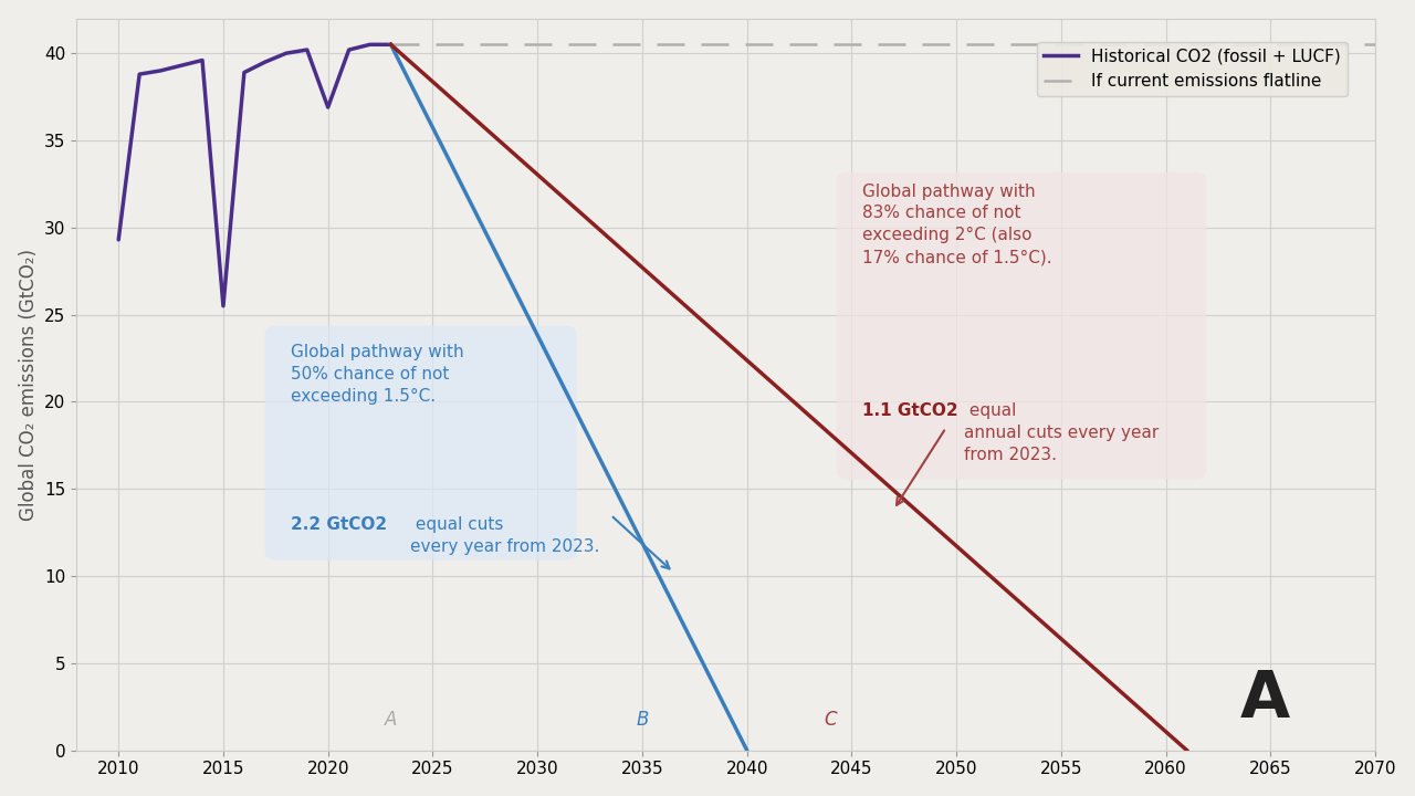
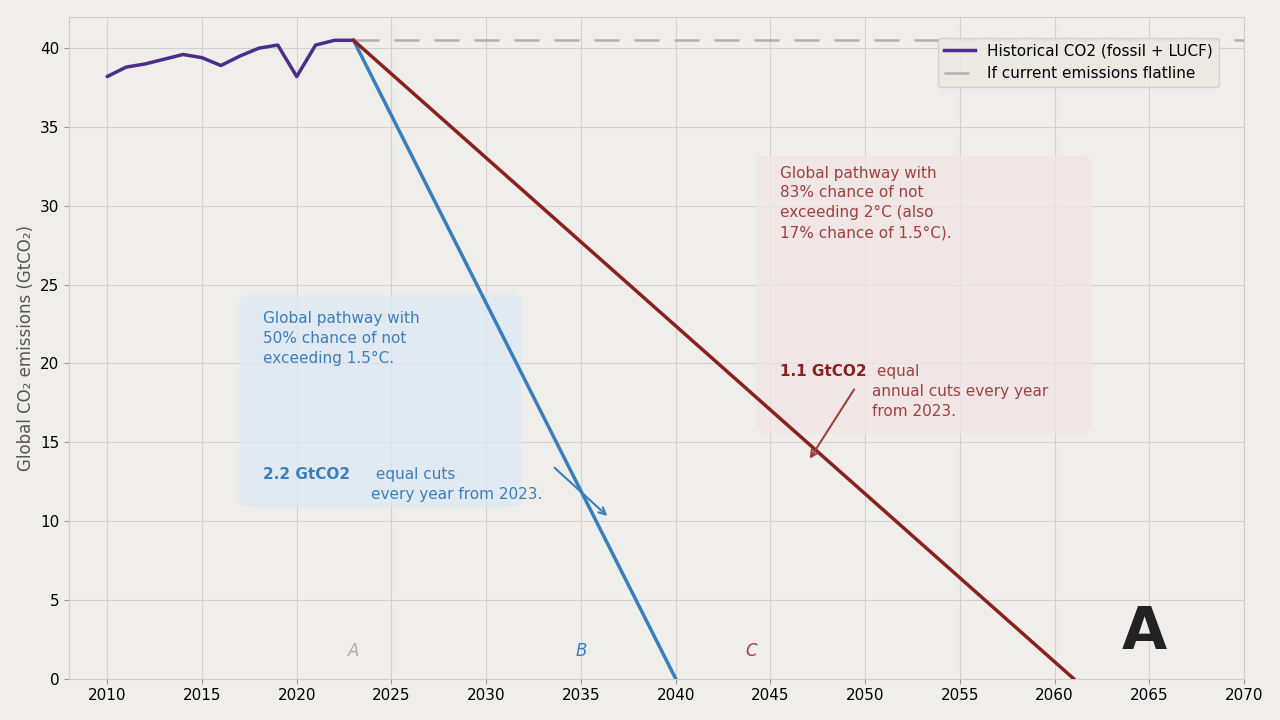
2010: 29.3 -> 38.2
2015: 25.5 -> 39.4
2020: 36.9 -> 38.2
